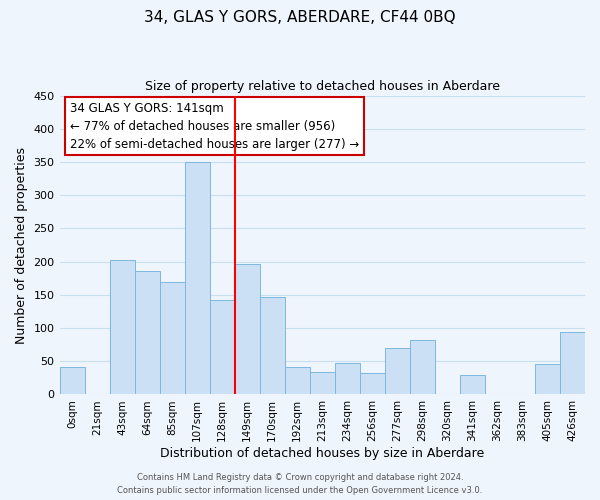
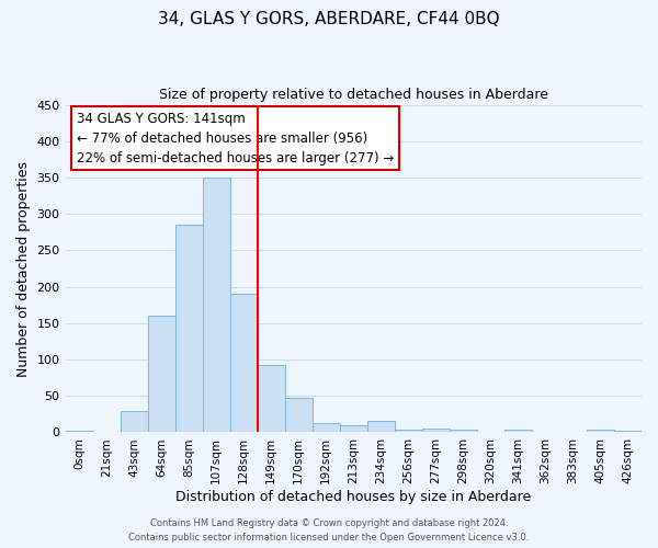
0sqm: 42 -> 2
43sqm: 202 -> 30
64sqm: 186 -> 160
85sqm: 170 -> 285
128sqm: 142 -> 190
149sqm: 196 -> 93
170sqm: 146 -> 48
192sqm: 42 -> 13
213sqm: 34 -> 10
234sqm: 48 -> 16
256sqm: 32 -> 4
277sqm: 70 -> 5
298sqm: 82 -> 4
341sqm: 30 -> 3
405sqm: 46 -> 3
426sqm: 94 -> 2
